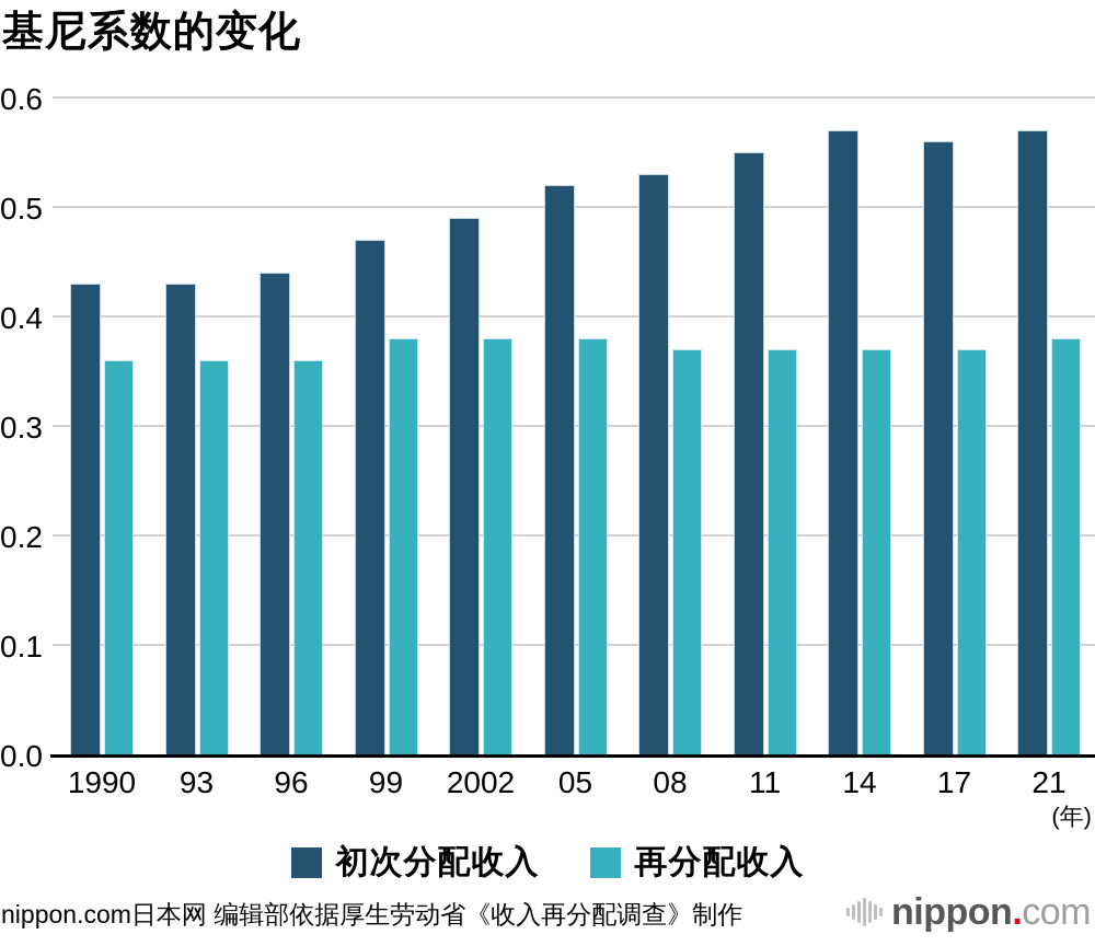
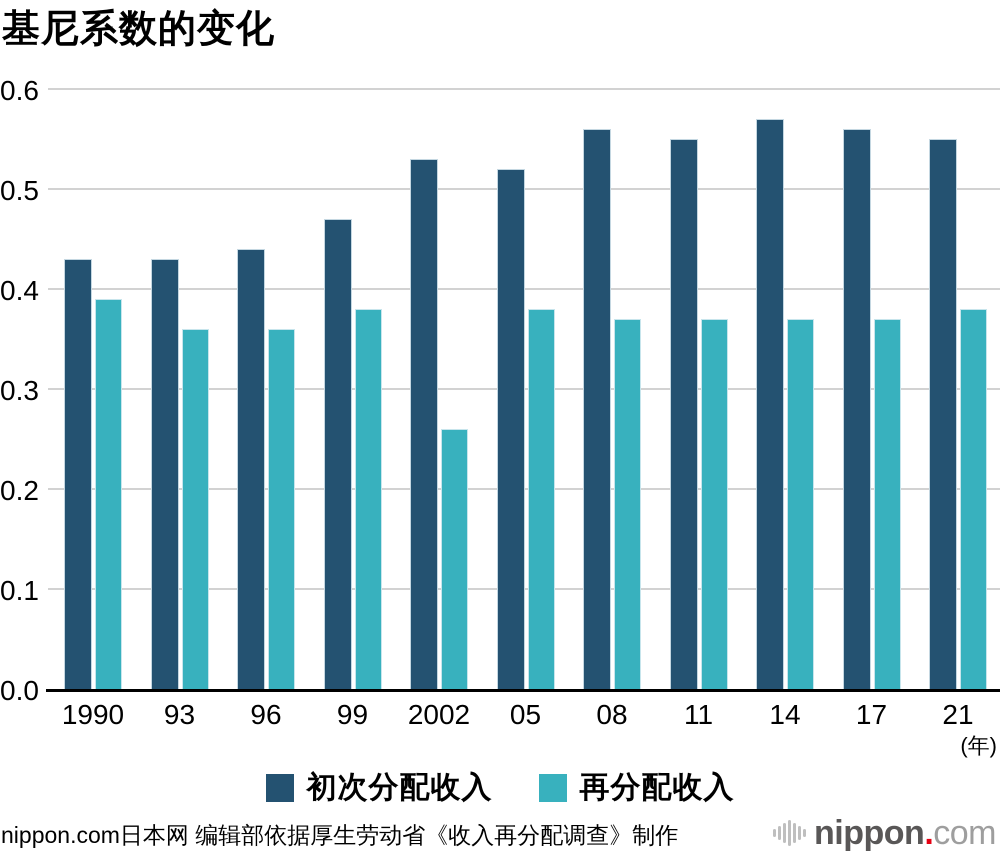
再分配收入/1990: 0.36 -> 0.39
初次分配收入/2002: 0.49 -> 0.53
再分配收入/2002: 0.38 -> 0.26
初次分配收入/08: 0.53 -> 0.56
初次分配收入/21: 0.57 -> 0.55
